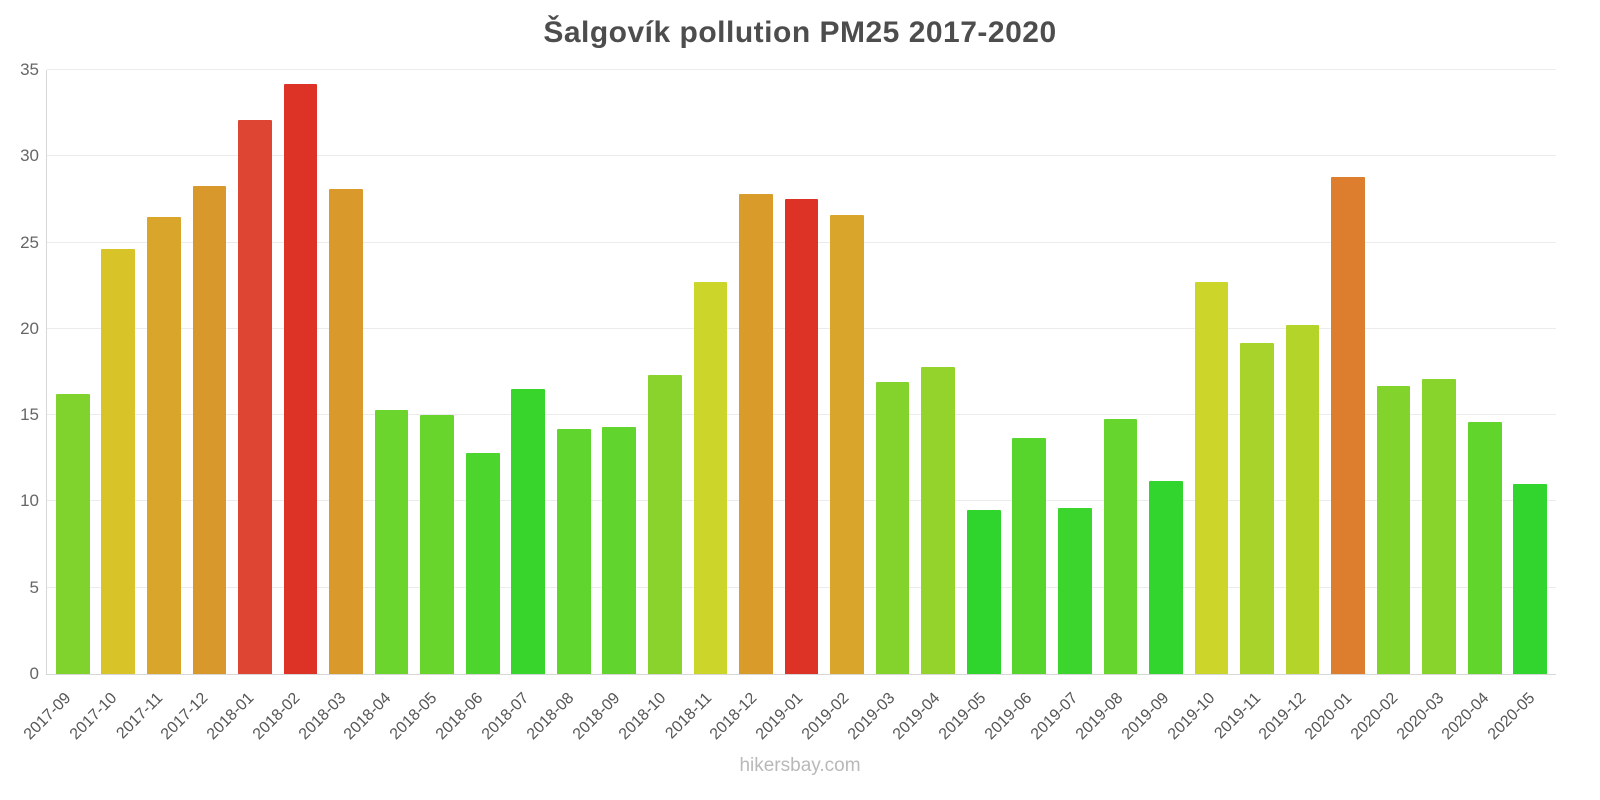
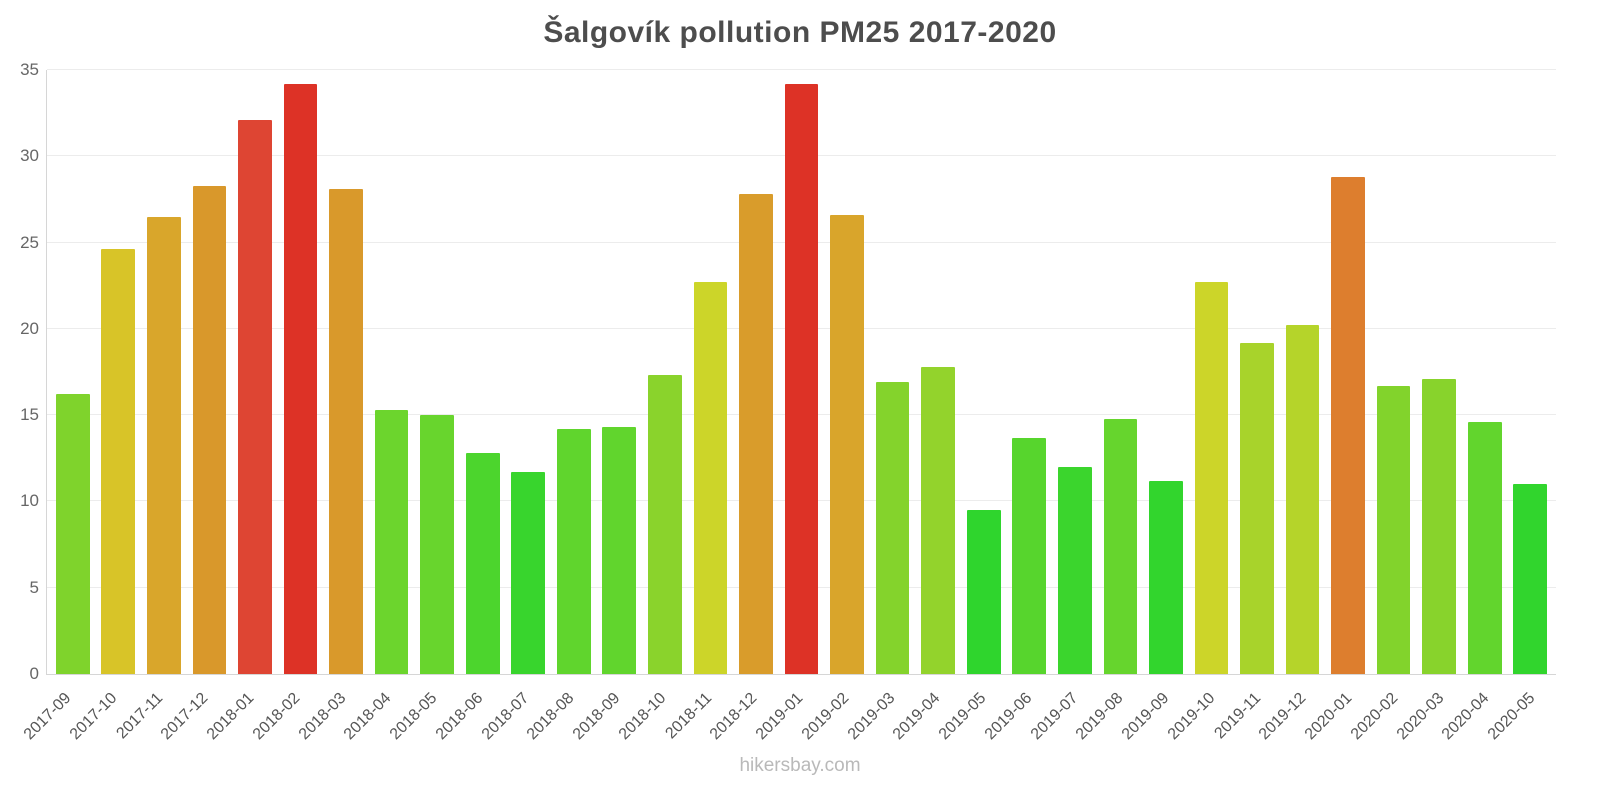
2018-07: 16.5 -> 11.7
2019-01: 27.5 -> 34.2
2019-07: 9.6 -> 12.0
